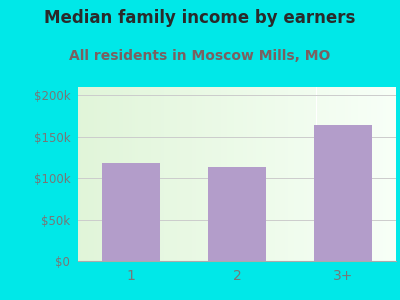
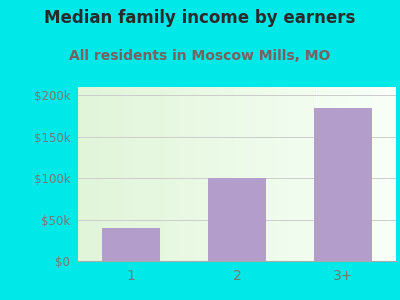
1: $118k -> $40k
2: $114k -> $100k
3+: $164k -> $185k
